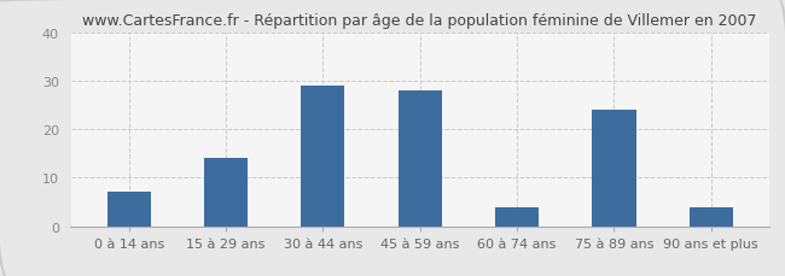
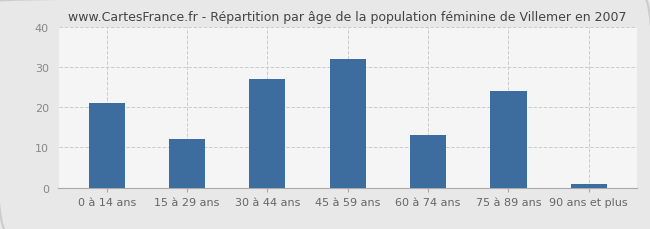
0 à 14 ans: 7 -> 21
15 à 29 ans: 14 -> 12
30 à 44 ans: 29 -> 27
45 à 59 ans: 28 -> 32
60 à 74 ans: 4 -> 13
90 ans et plus: 4 -> 1
